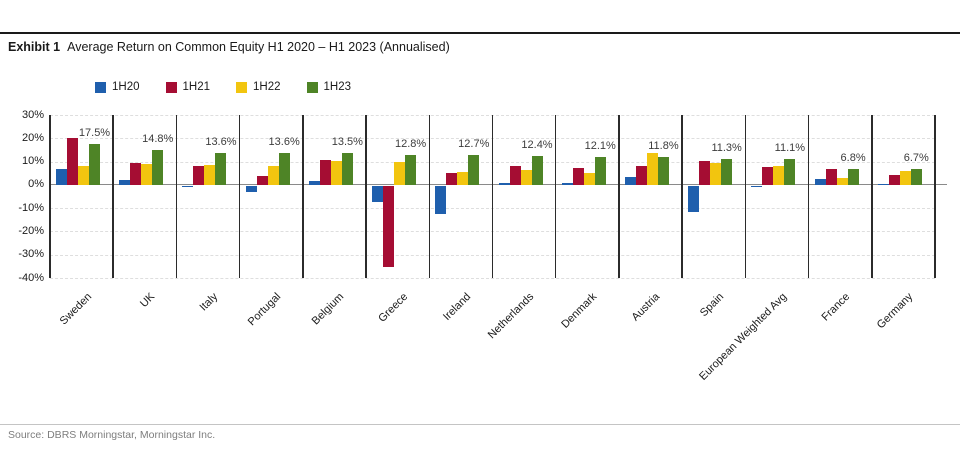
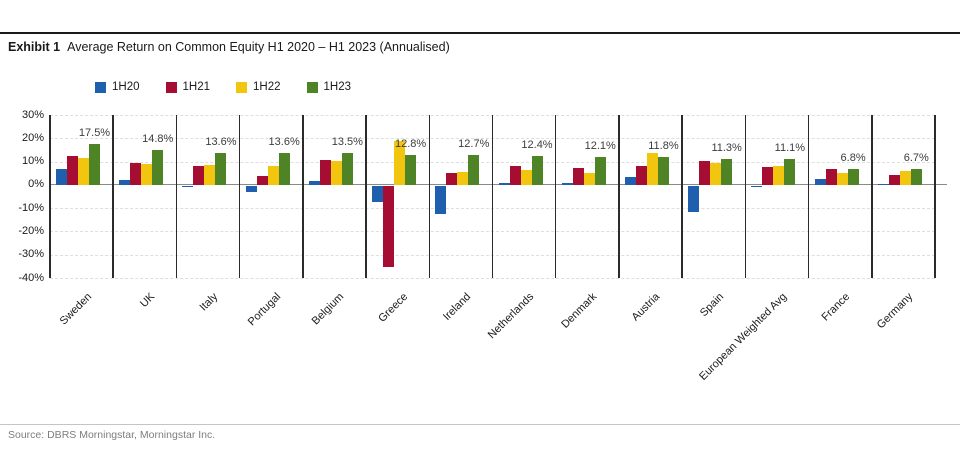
1H21/Sweden: 20% -> 12%
1H22/Sweden: 8% -> 12%
1H22/Greece: 10% -> 19%
1H22/France: 3% -> 5%
